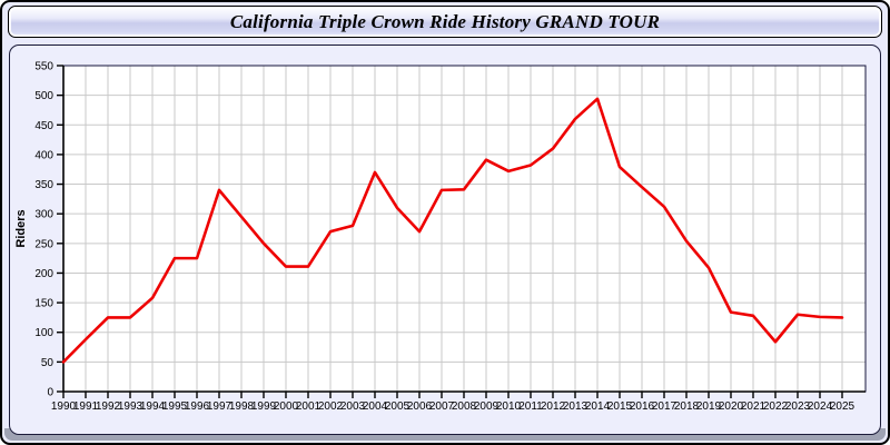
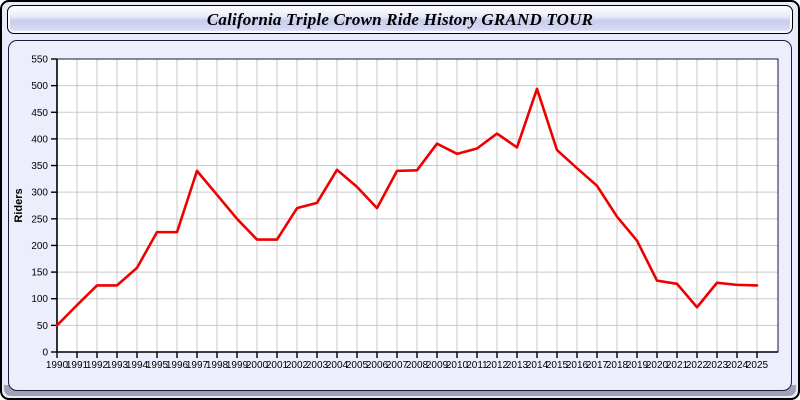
2004: 370 -> 340
2013: 460 -> 380
